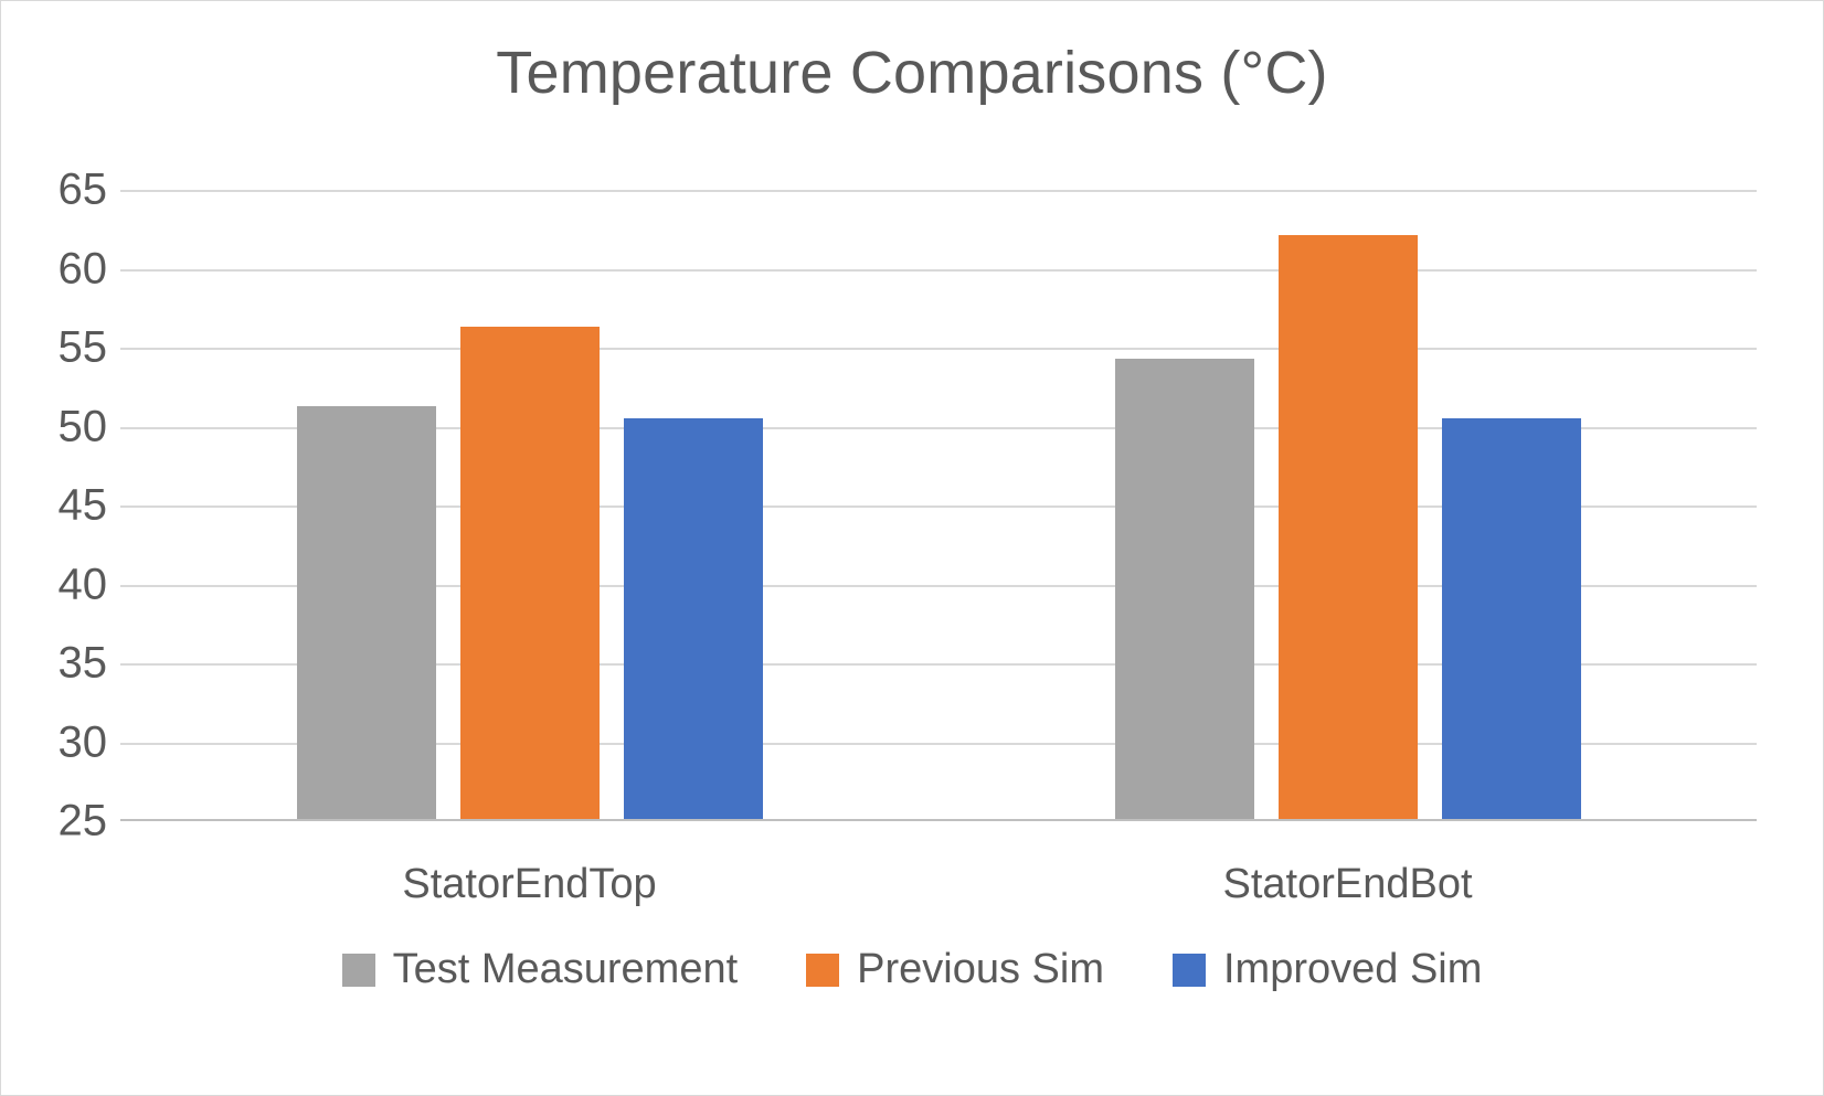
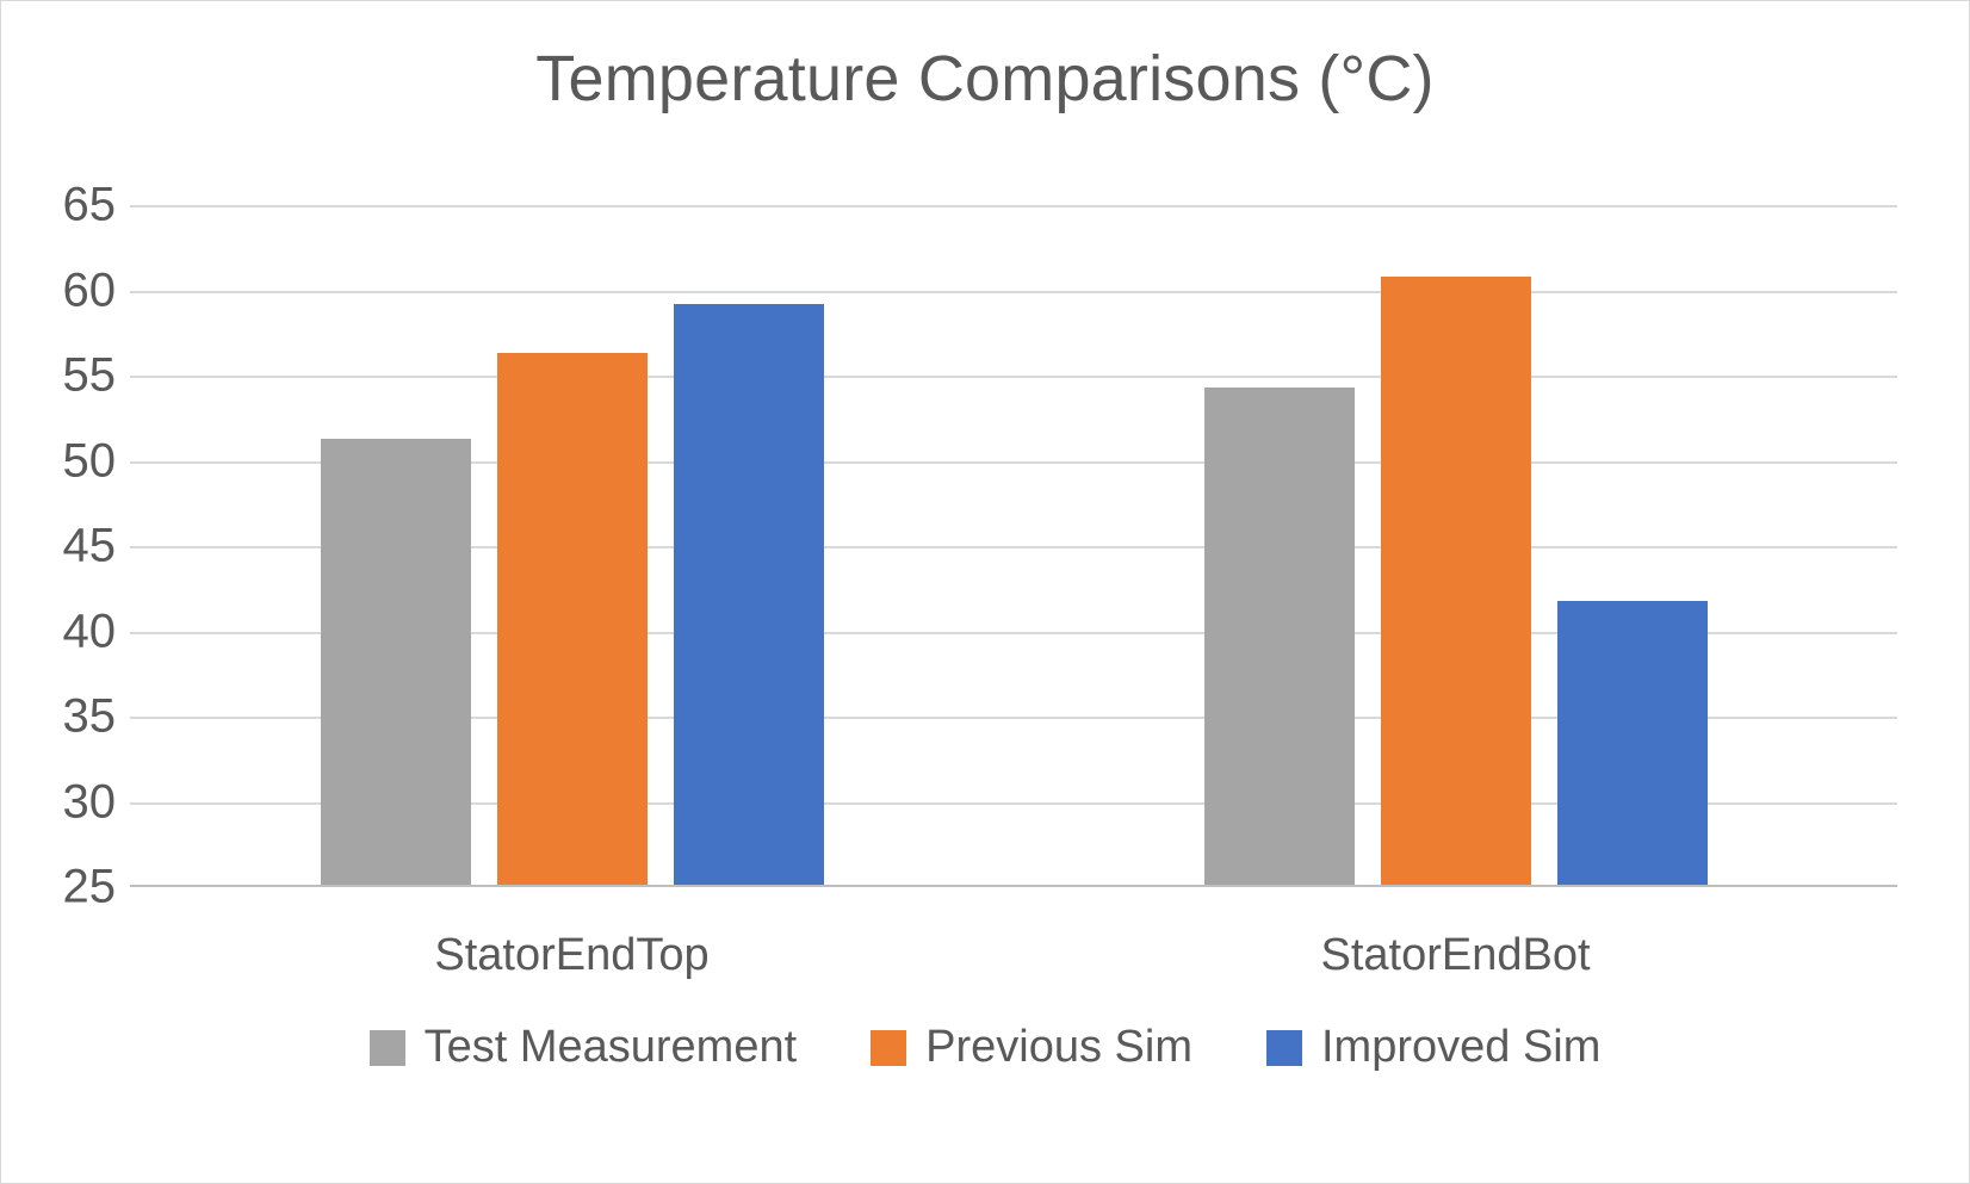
Improved Sim/StatorEndTop: 50.5 -> 59.2
Previous Sim/StatorEndBot: 62.1 -> 60.8
Improved Sim/StatorEndBot: 50.5 -> 41.8
